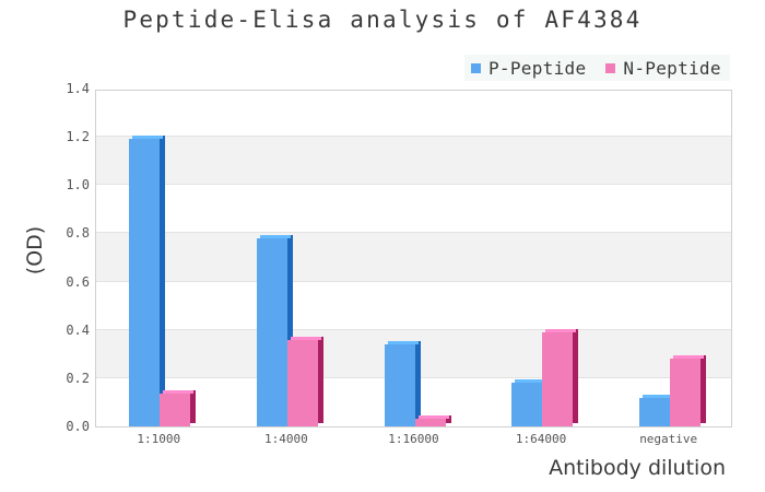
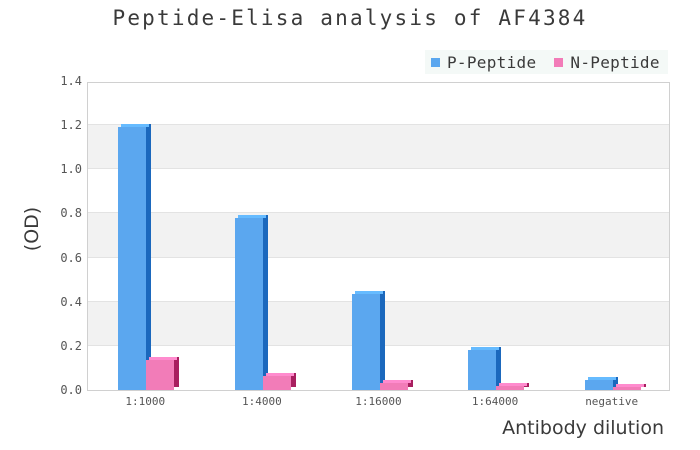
N-Peptide/1:4000: 0.36 -> 0.07
P-Peptide/1:16000: 0.34 -> 0.43
N-Peptide/1:64000: 0.39 -> 0.02
P-Peptide/negative: 0.12 -> 0.04
N-Peptide/negative: 0.28 -> 0.01
